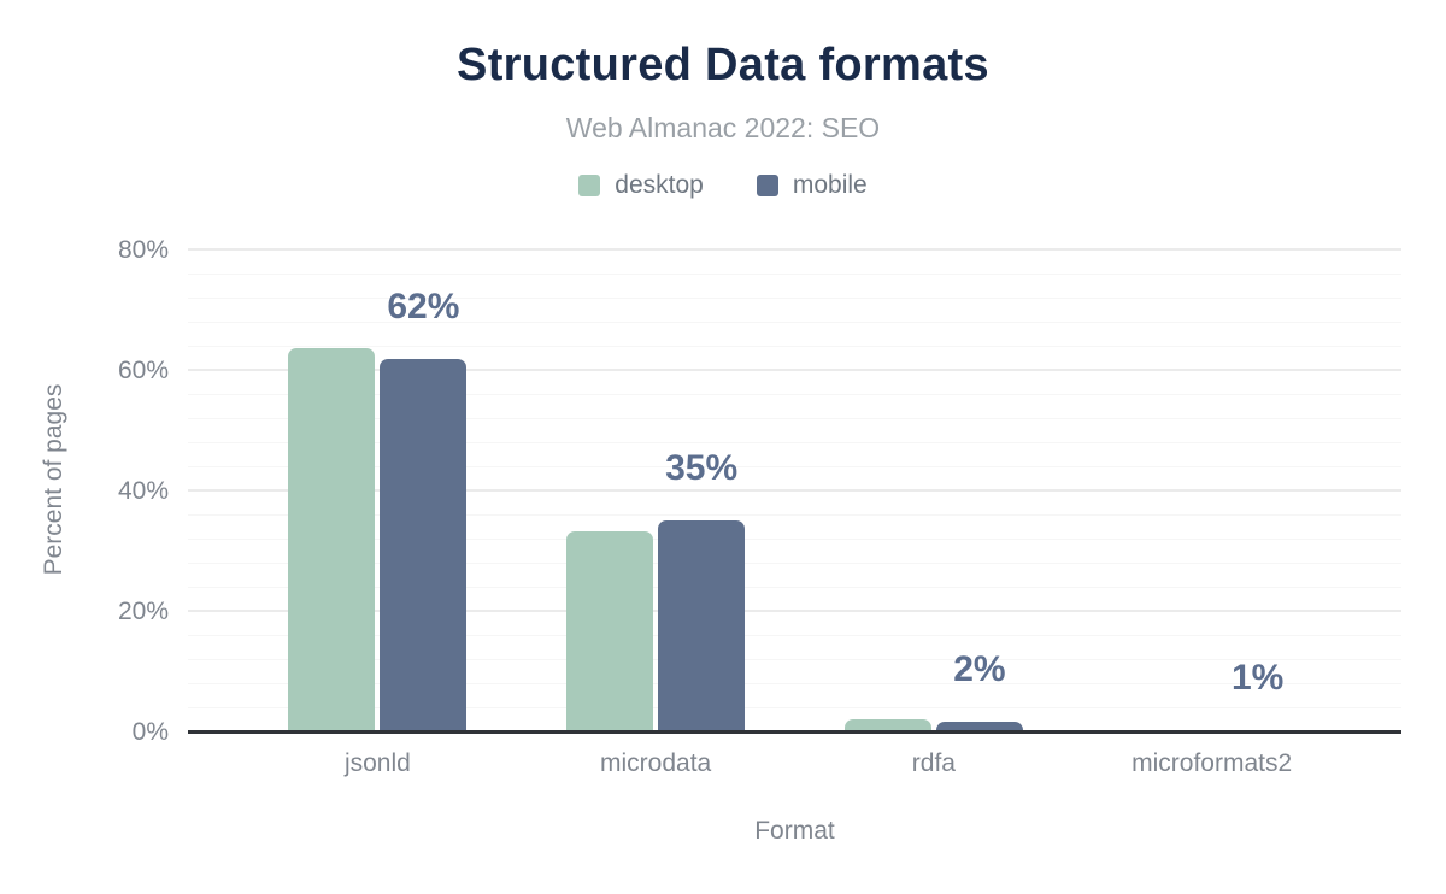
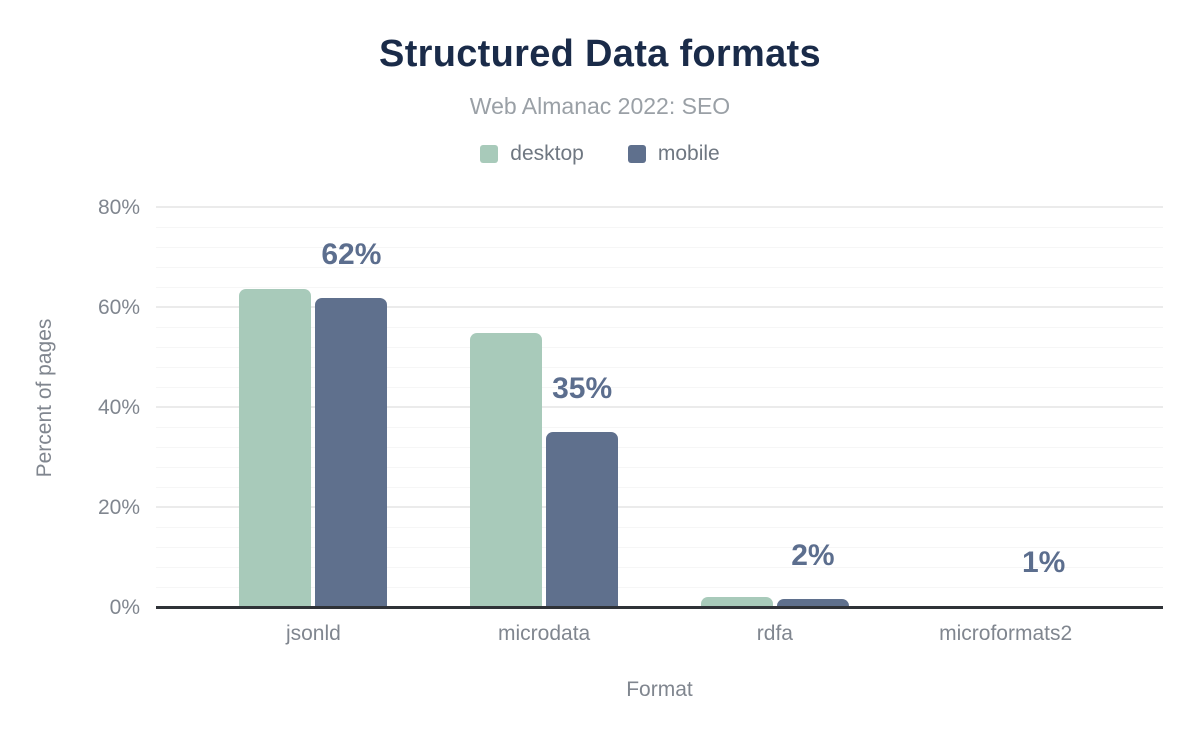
desktop/microdata: 33% -> 55%
